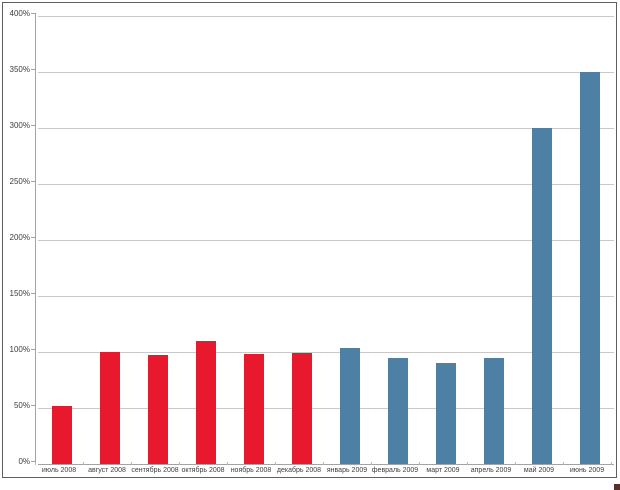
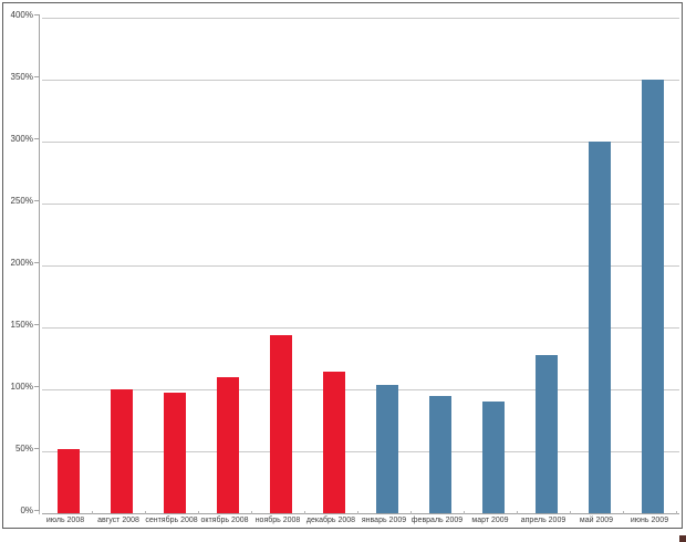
ноябрь 2008: 98% -> 144%
декабрь 2008: 99% -> 114%
апрель 2009: 95% -> 128%
